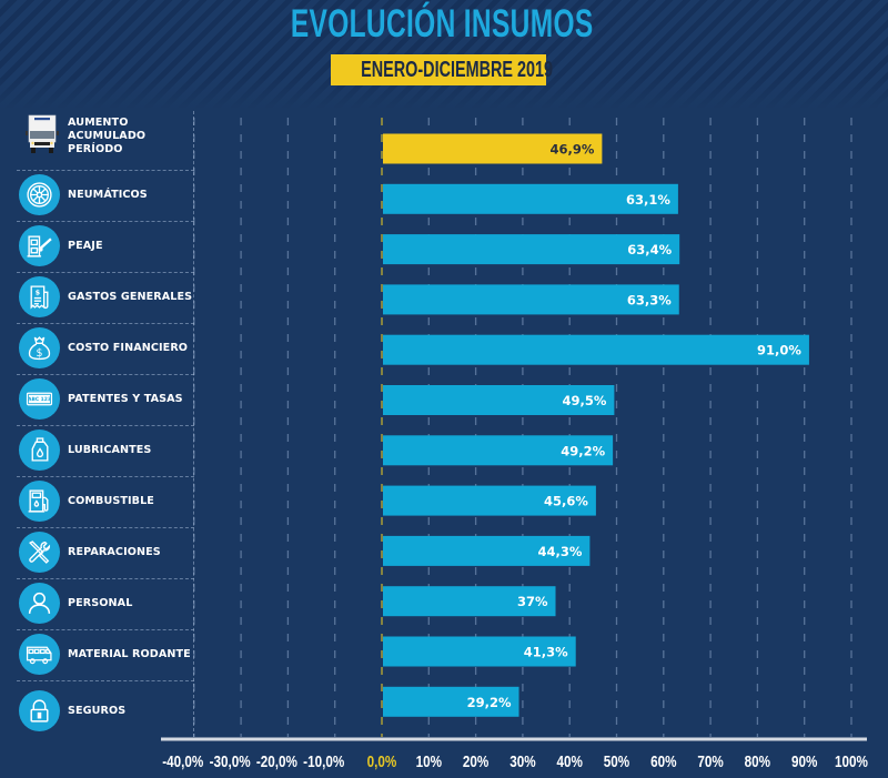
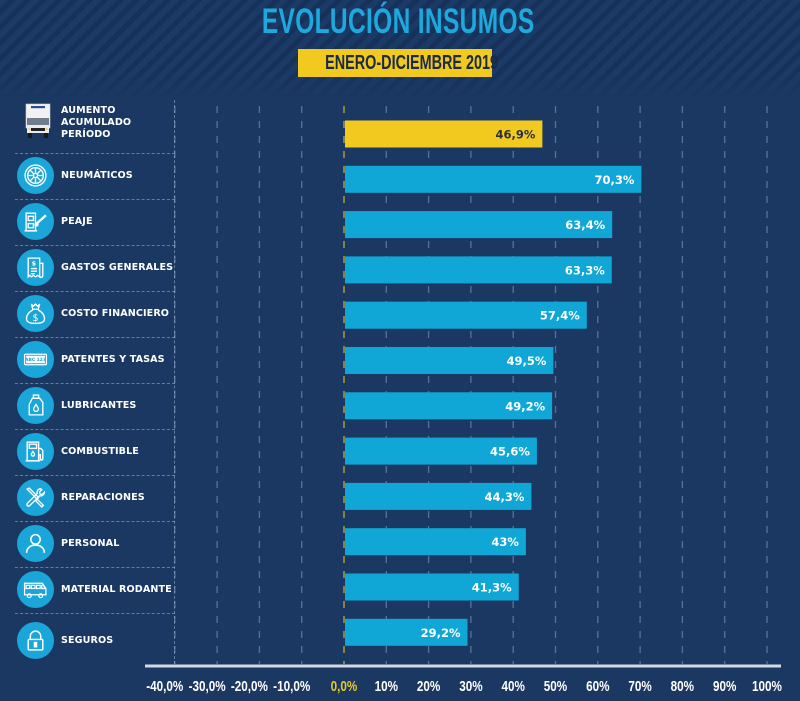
NEUMÁTICOS: 63,1% -> 70,3%
COSTO FINANCIERO: 91,0% -> 57,4%
PERSONAL: 37% -> 43%
